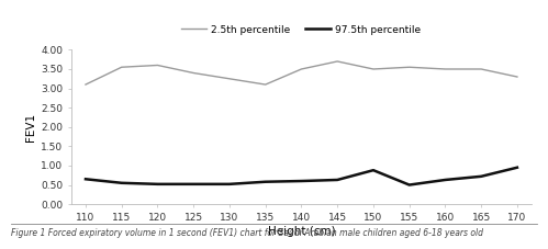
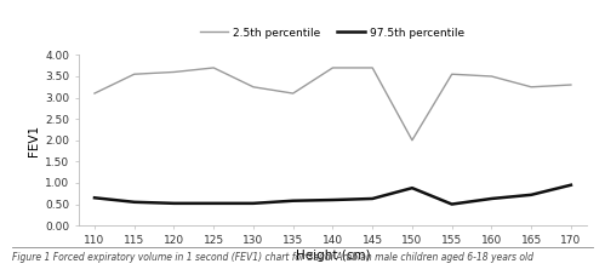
2.5th percentile/125: 3.40 -> 3.70
2.5th percentile/140: 3.50 -> 3.70
2.5th percentile/150: 3.50 -> 2.00
2.5th percentile/165: 3.50 -> 3.25
